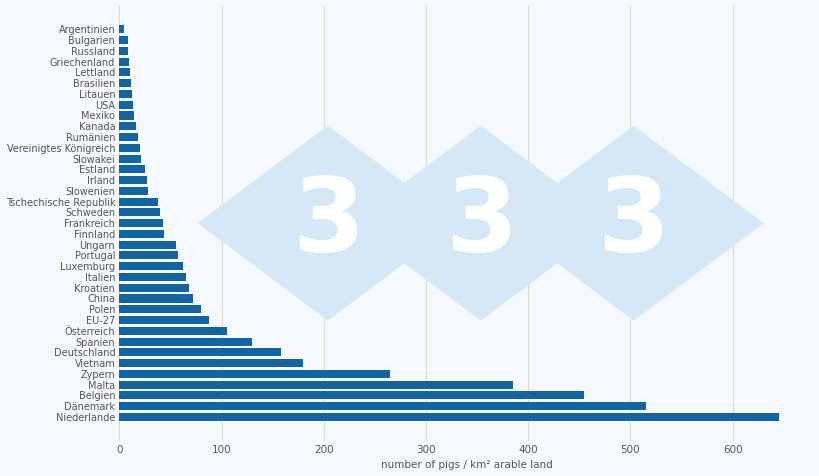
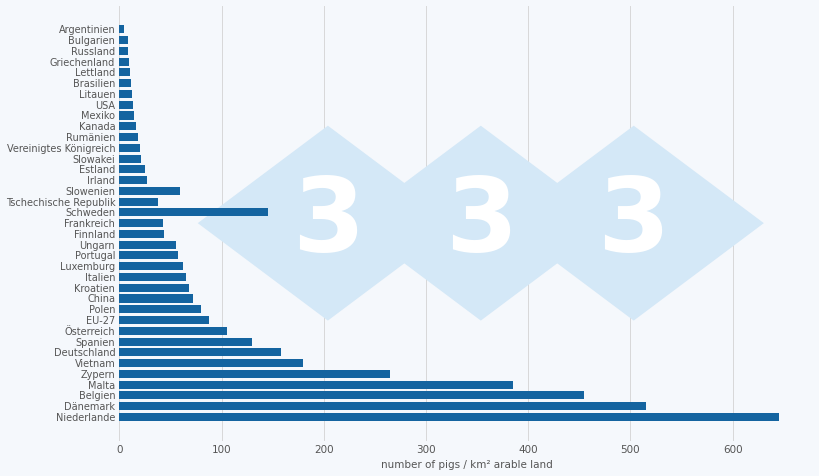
Slowenien: 28 -> 59
Schweden: 40 -> 145
